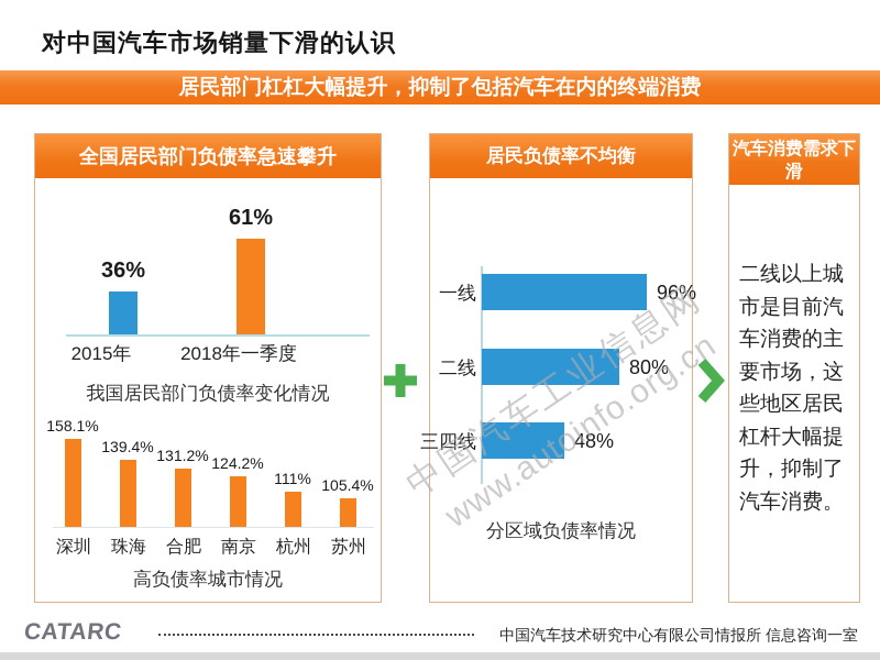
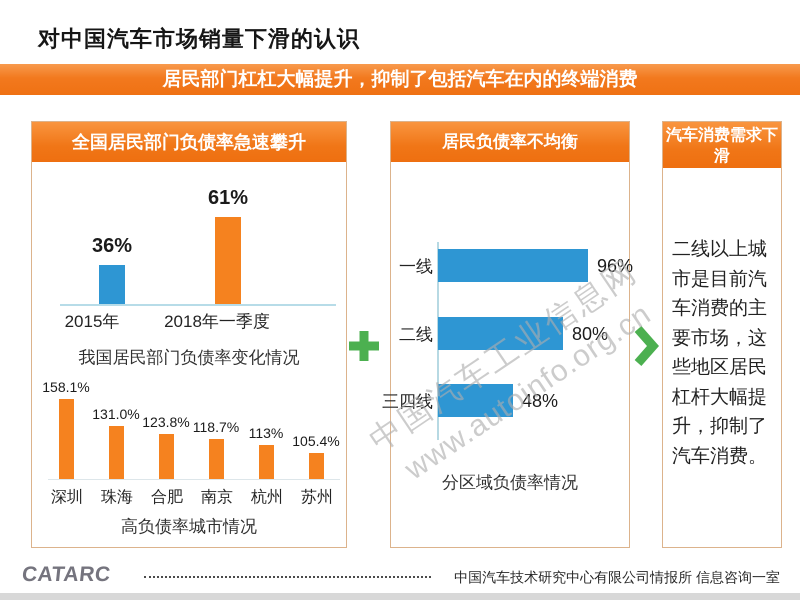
高负债率城市情况/珠海: 139.4% -> 131.0%
高负债率城市情况/合肥: 131.2% -> 123.8%
高负债率城市情况/南京: 124.2% -> 118.7%
高负债率城市情况/杭州: 111% -> 113%
